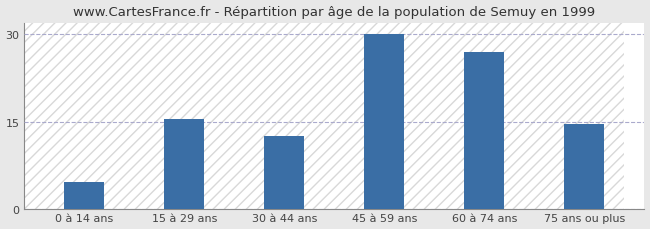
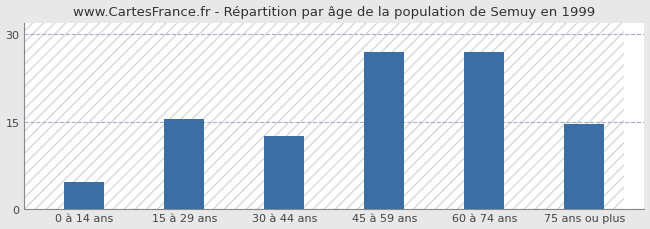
45 à 59 ans: 30.0 -> 27.0
